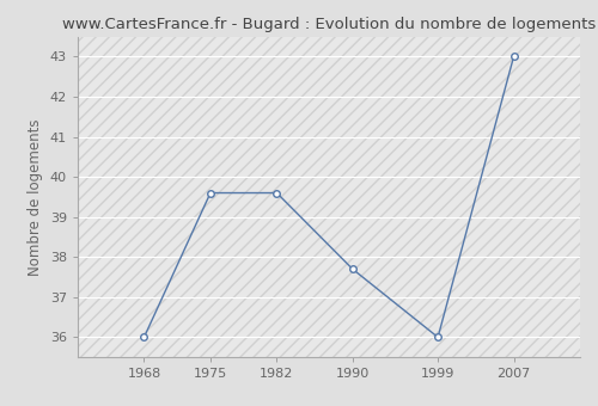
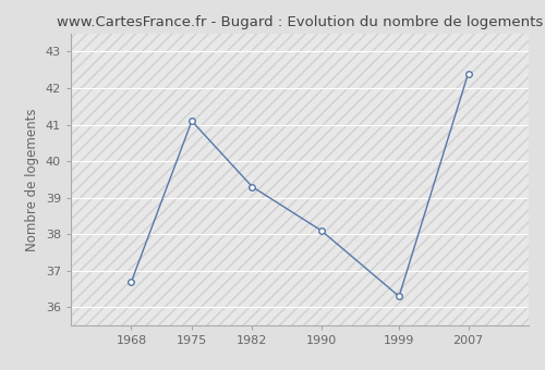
1968: 36.0 -> 36.7
1975: 39.6 -> 41.1
1982: 39.6 -> 39.3
1990: 37.7 -> 38.1
1999: 36.0 -> 36.3
2007: 43.0 -> 42.4
